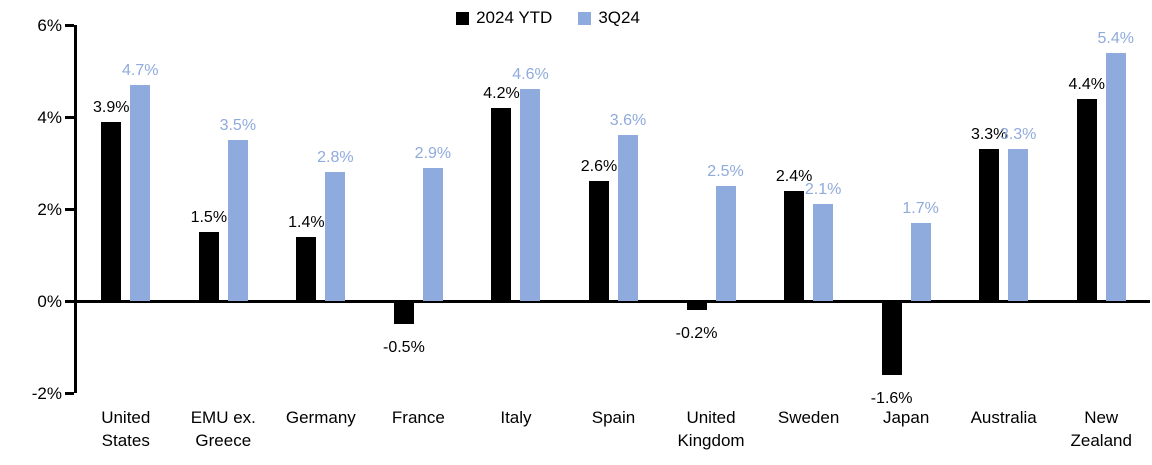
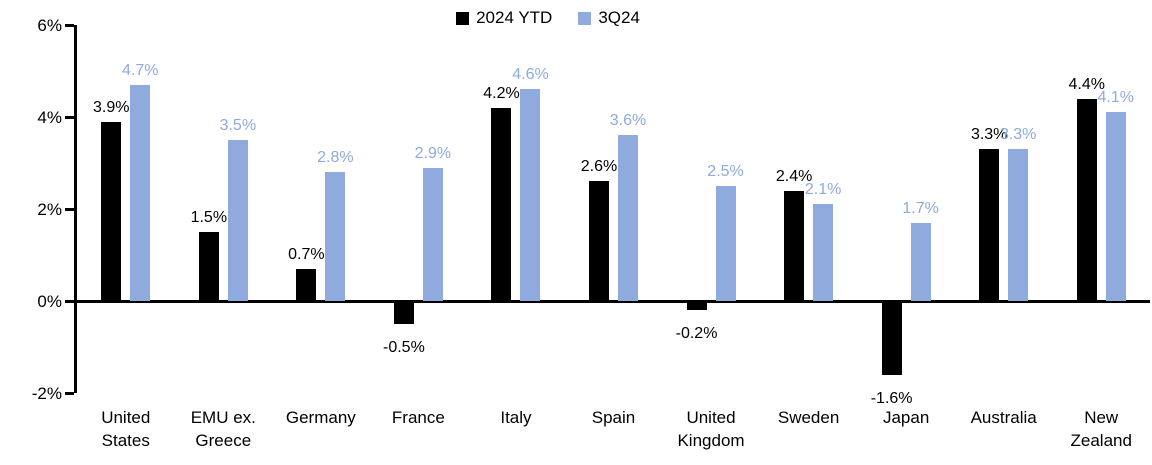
2024 YTD/Germany: 1.4% -> 0.7%
3Q24/New Zealand: 5.4% -> 4.1%
